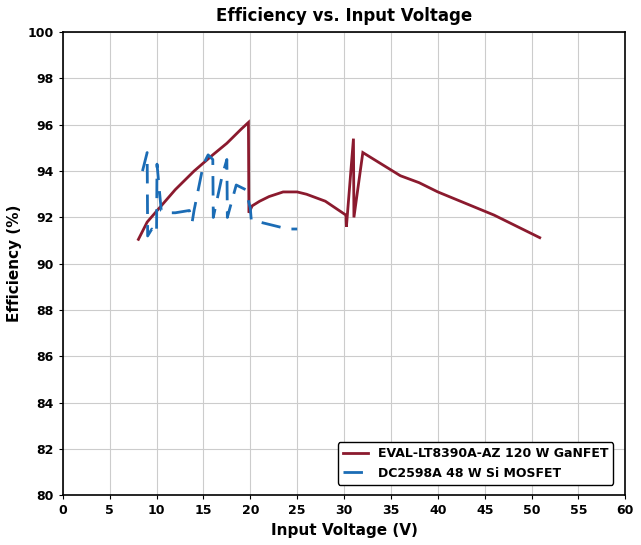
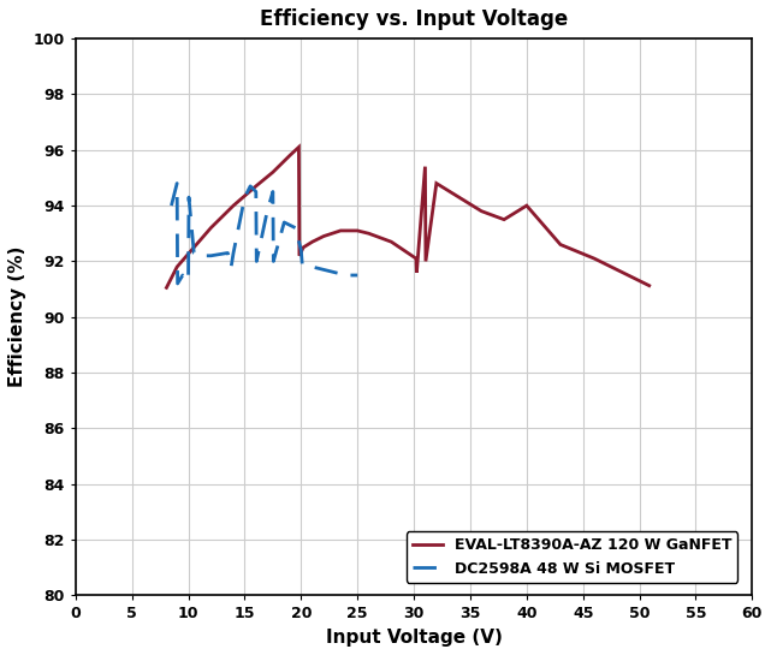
EVAL-LT8390A-AZ 120 W GaNFET/40: 93.1 -> 94.0
